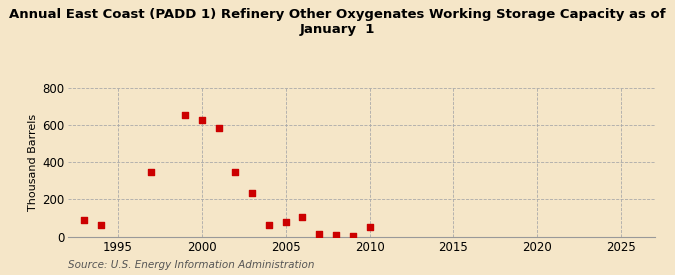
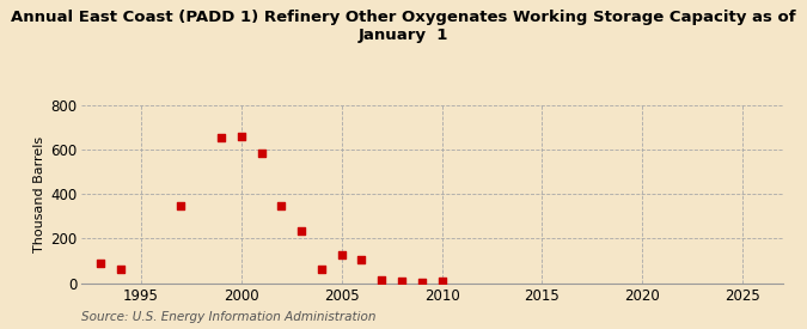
2000: 630 -> 660
2005: 80 -> 120
2010: 50 -> 10
